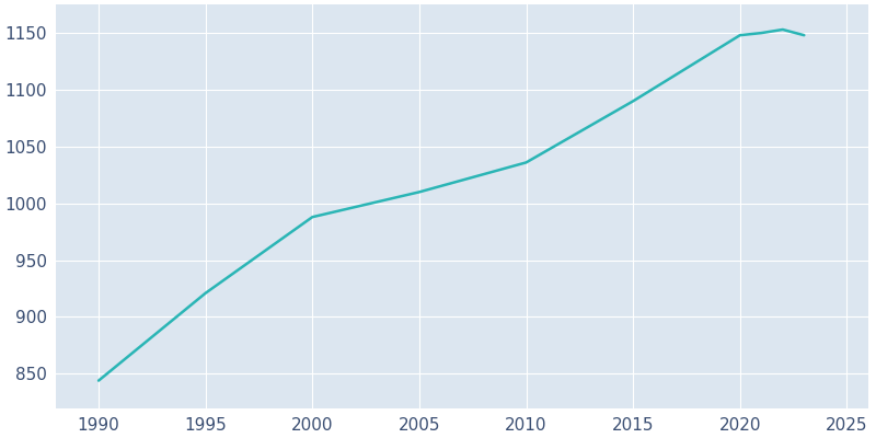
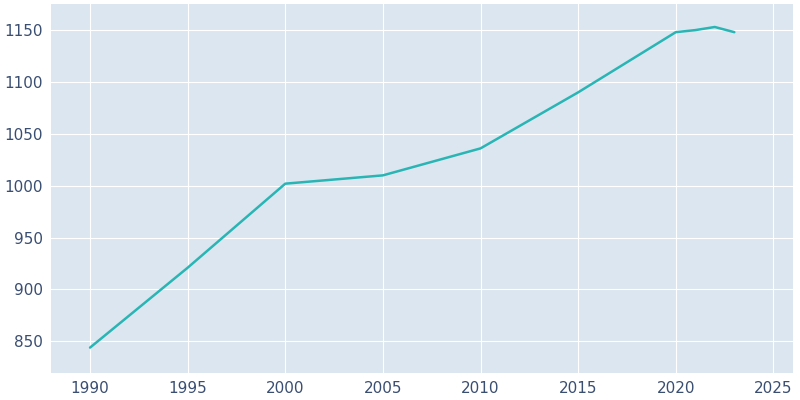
2000: 988 -> 1002
